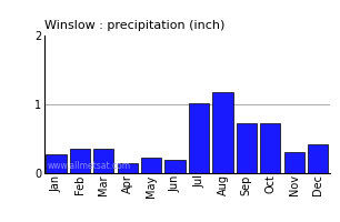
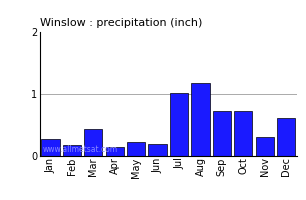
Feb: 0.35 -> 0.18
Mar: 0.35 -> 0.44
Dec: 0.42 -> 0.62
